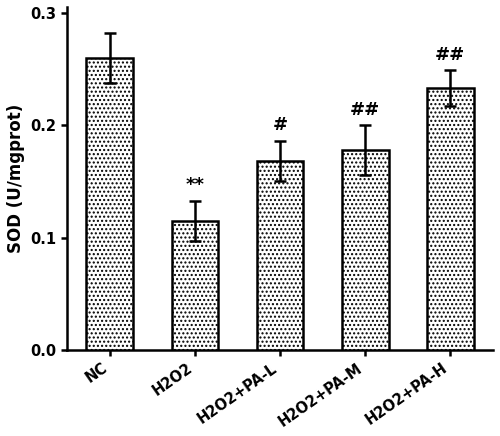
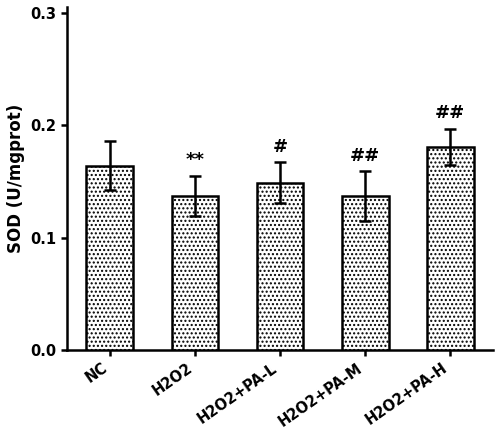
NC: 0.260 -> 0.164
H2O2: 0.115 -> 0.137
H2O2+PA-L: 0.168 -> 0.149
H2O2+PA-M: 0.178 -> 0.137
H2O2+PA-H: 0.233 -> 0.181
